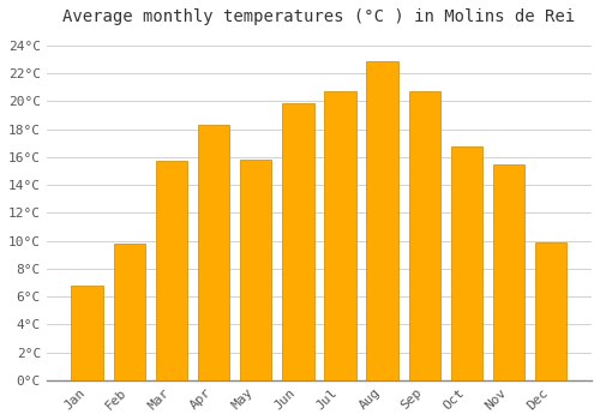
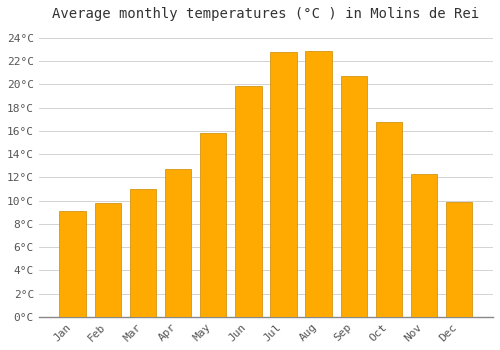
Jan: 6.8°C -> 9.1°C
Mar: 15.7°C -> 11.0°C
Apr: 18.3°C -> 12.7°C
Jul: 20.7°C -> 22.8°C
Nov: 15.5°C -> 12.3°C
